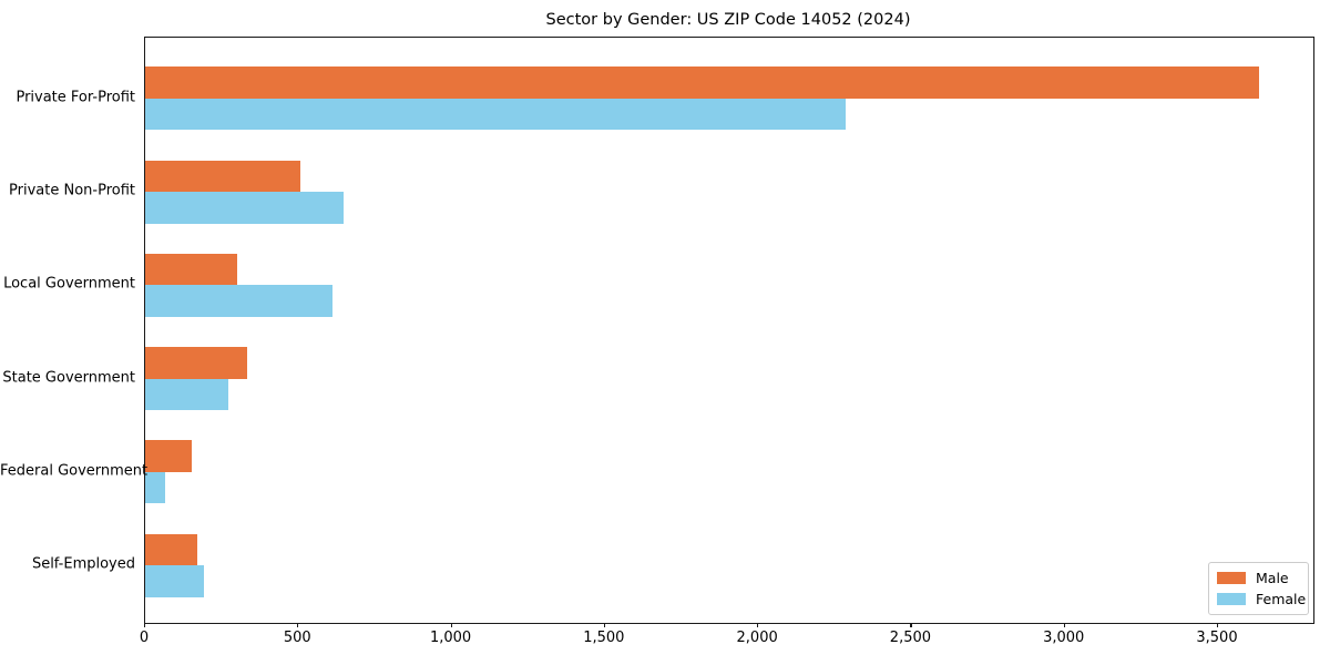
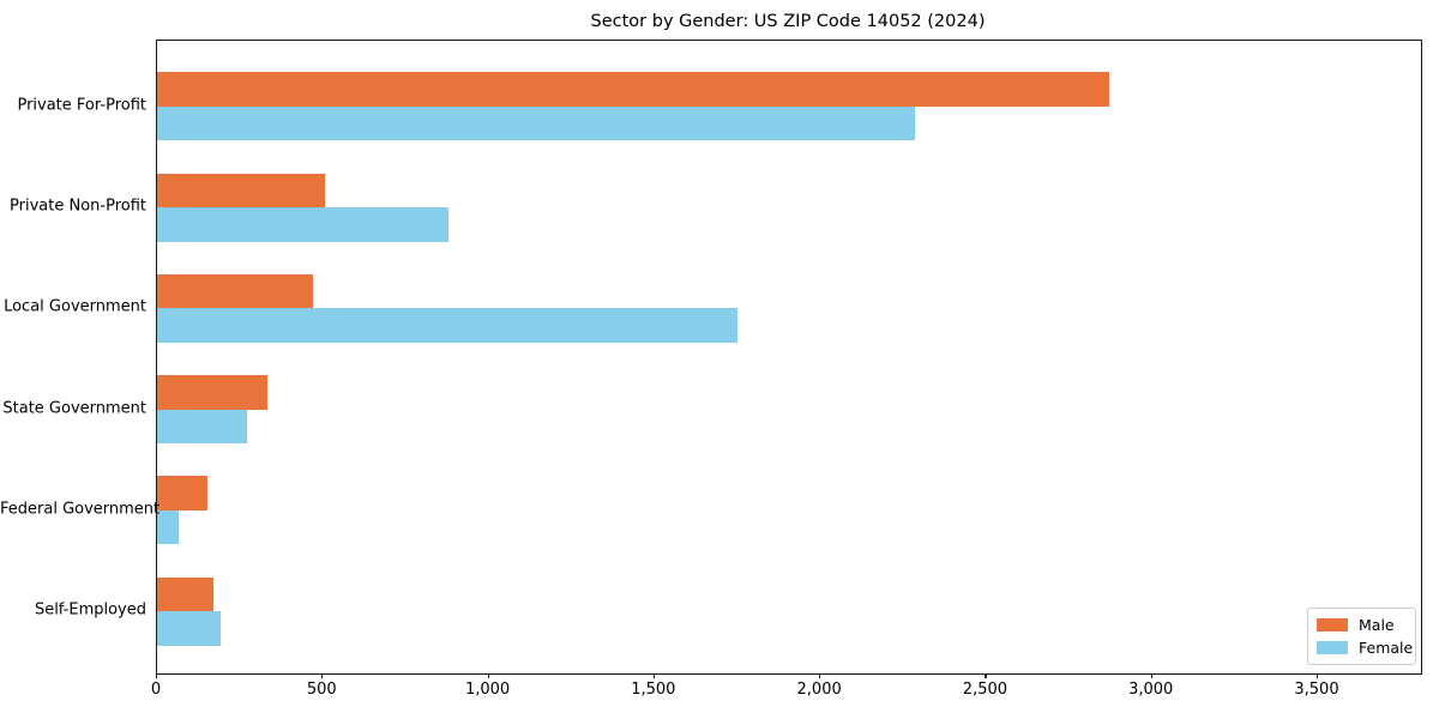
Male/Private For-Profit: 3630 -> 2870
Female/Private Non-Profit: 650 -> 880
Male/Local Government: 300 -> 470
Female/Local Government: 610 -> 1750
